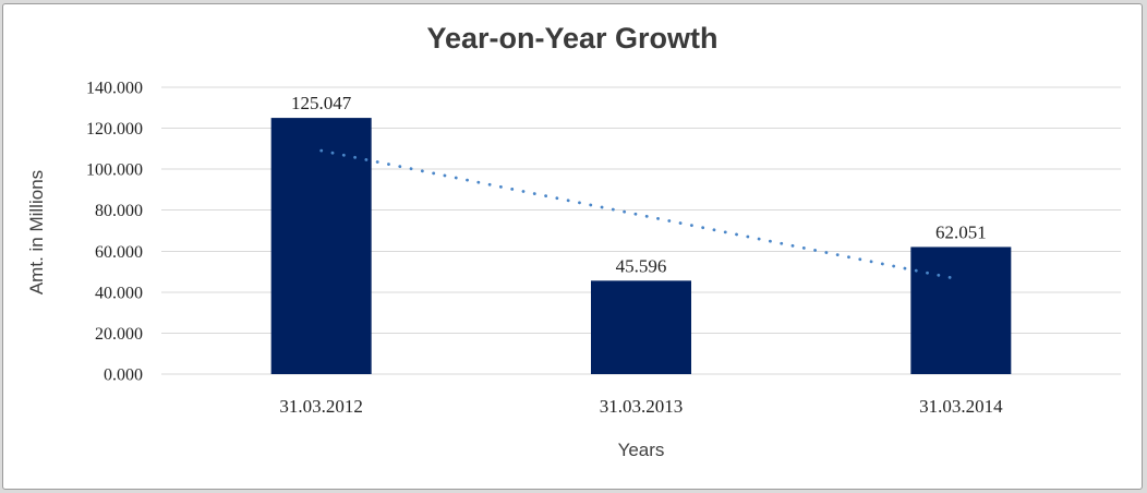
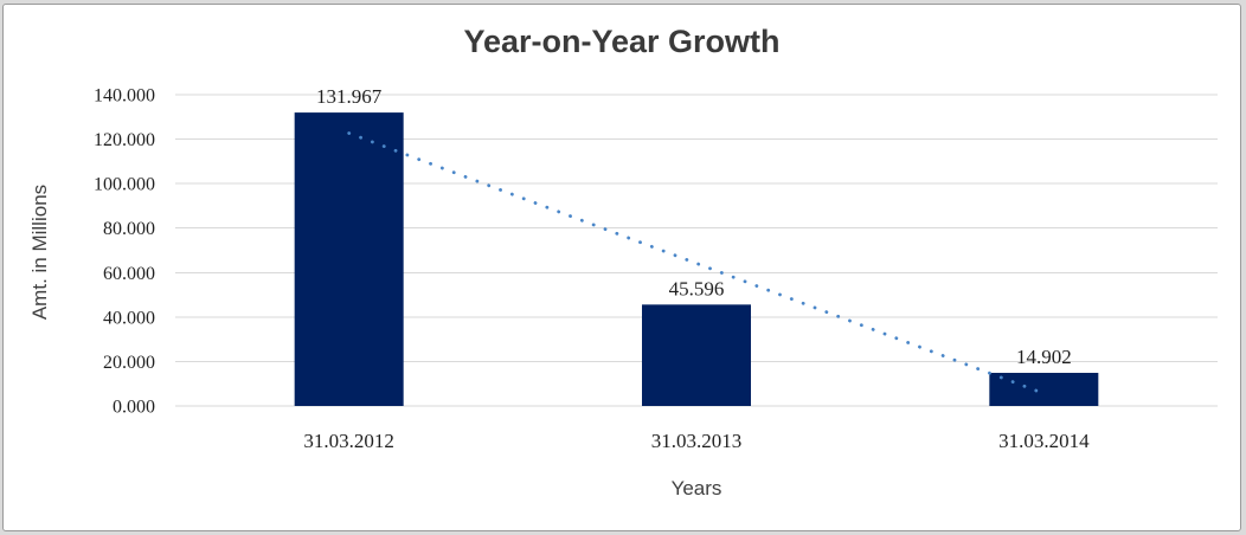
31.03.2012: 125.047 -> 131.967
31.03.2014: 62.051 -> 14.902
